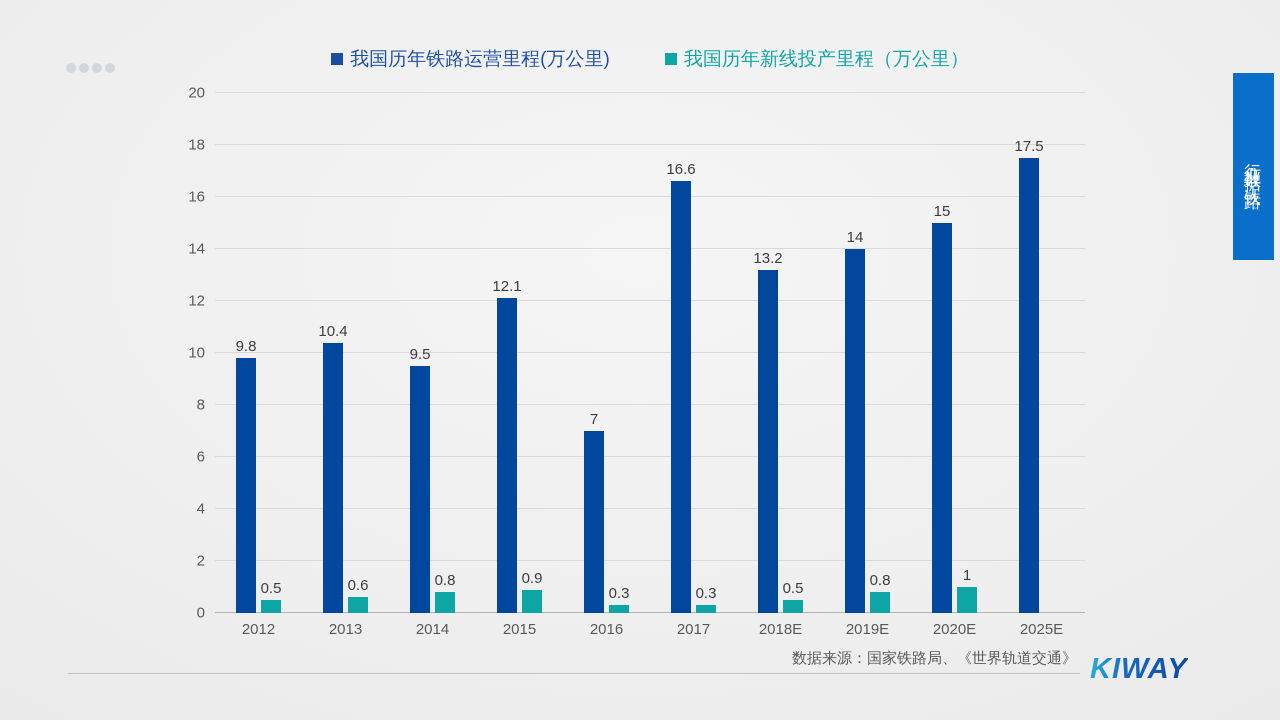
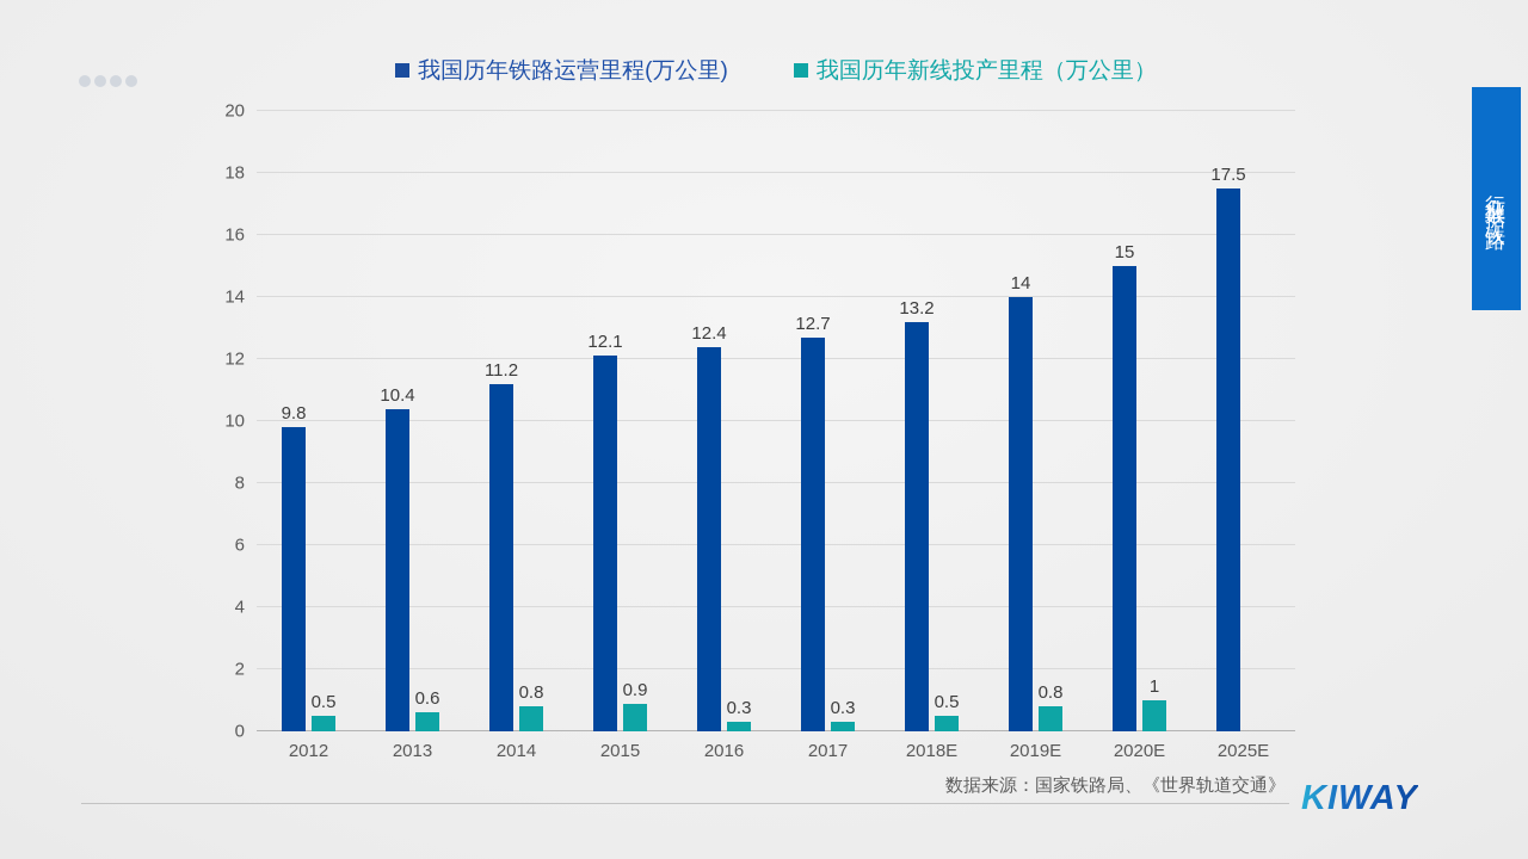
我国历年铁路运营里程(万公里)/2014: 9.5 -> 11.2
我国历年铁路运营里程(万公里)/2016: 7 -> 12.4
我国历年铁路运营里程(万公里)/2017: 16.6 -> 12.7
